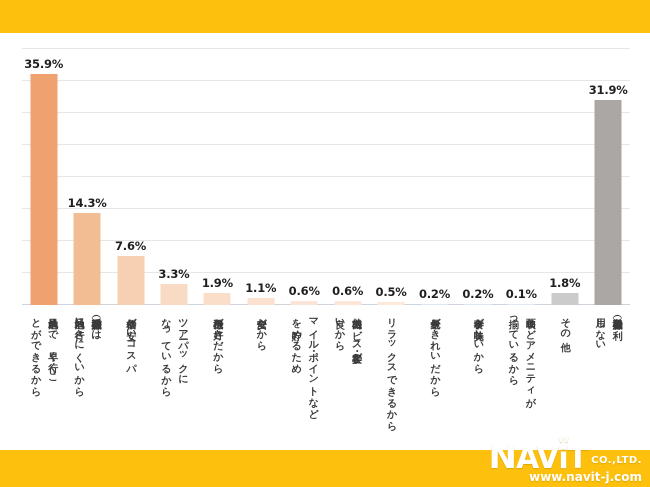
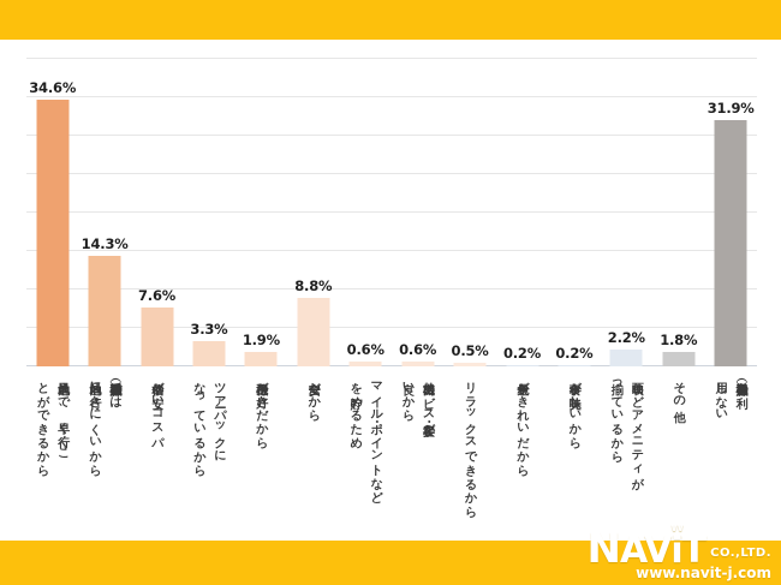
目的地まで、早く行くこ とができるから: 35.9% -> 34.6%
安全だから: 1.1% -> 8.8%
映画などアメニティが 揃っているから: 0.1% -> 2.2%
